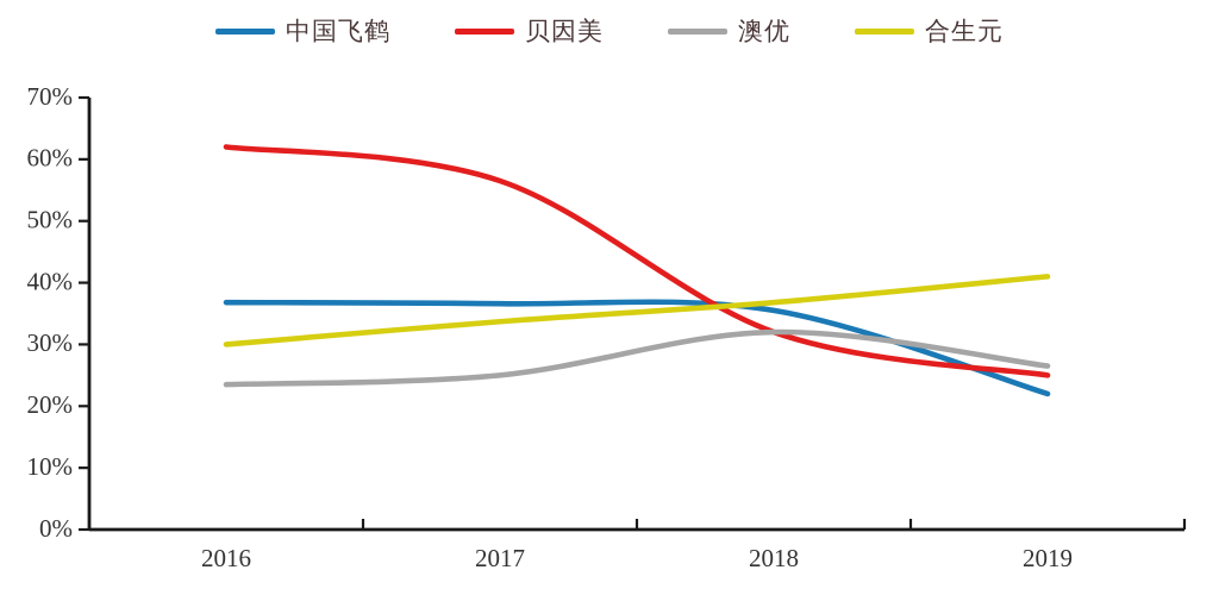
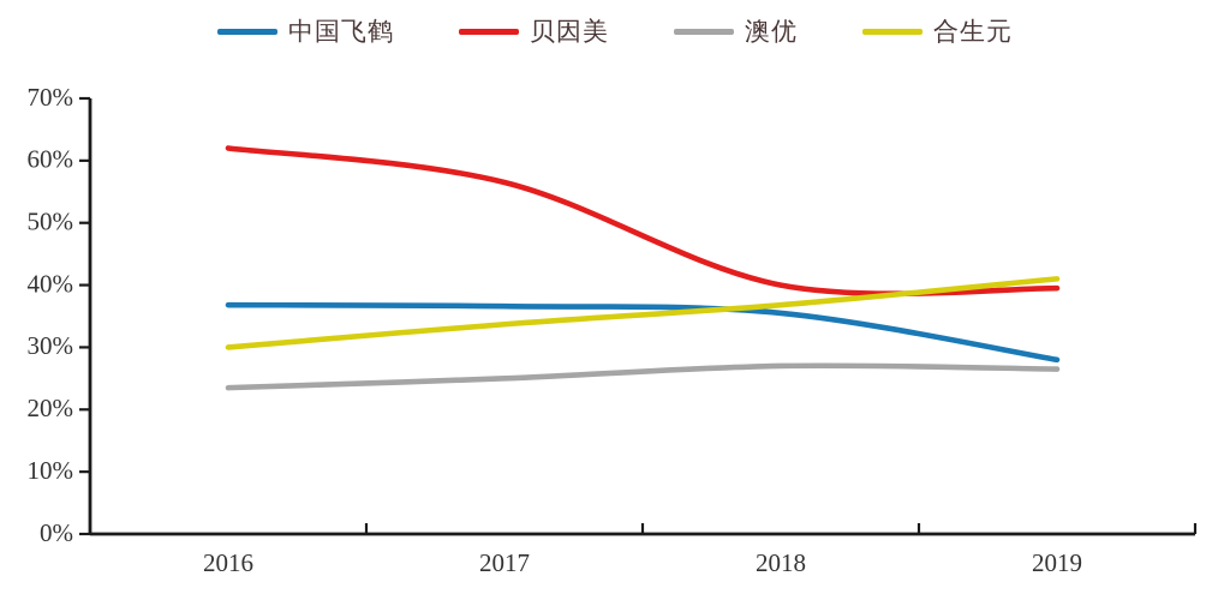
贝因美/2018: 32% -> 40%
澳优/2018: 32% -> 27%
中国飞鹤/2019: 22% -> 28%
贝因美/2019: 25% -> 40%
